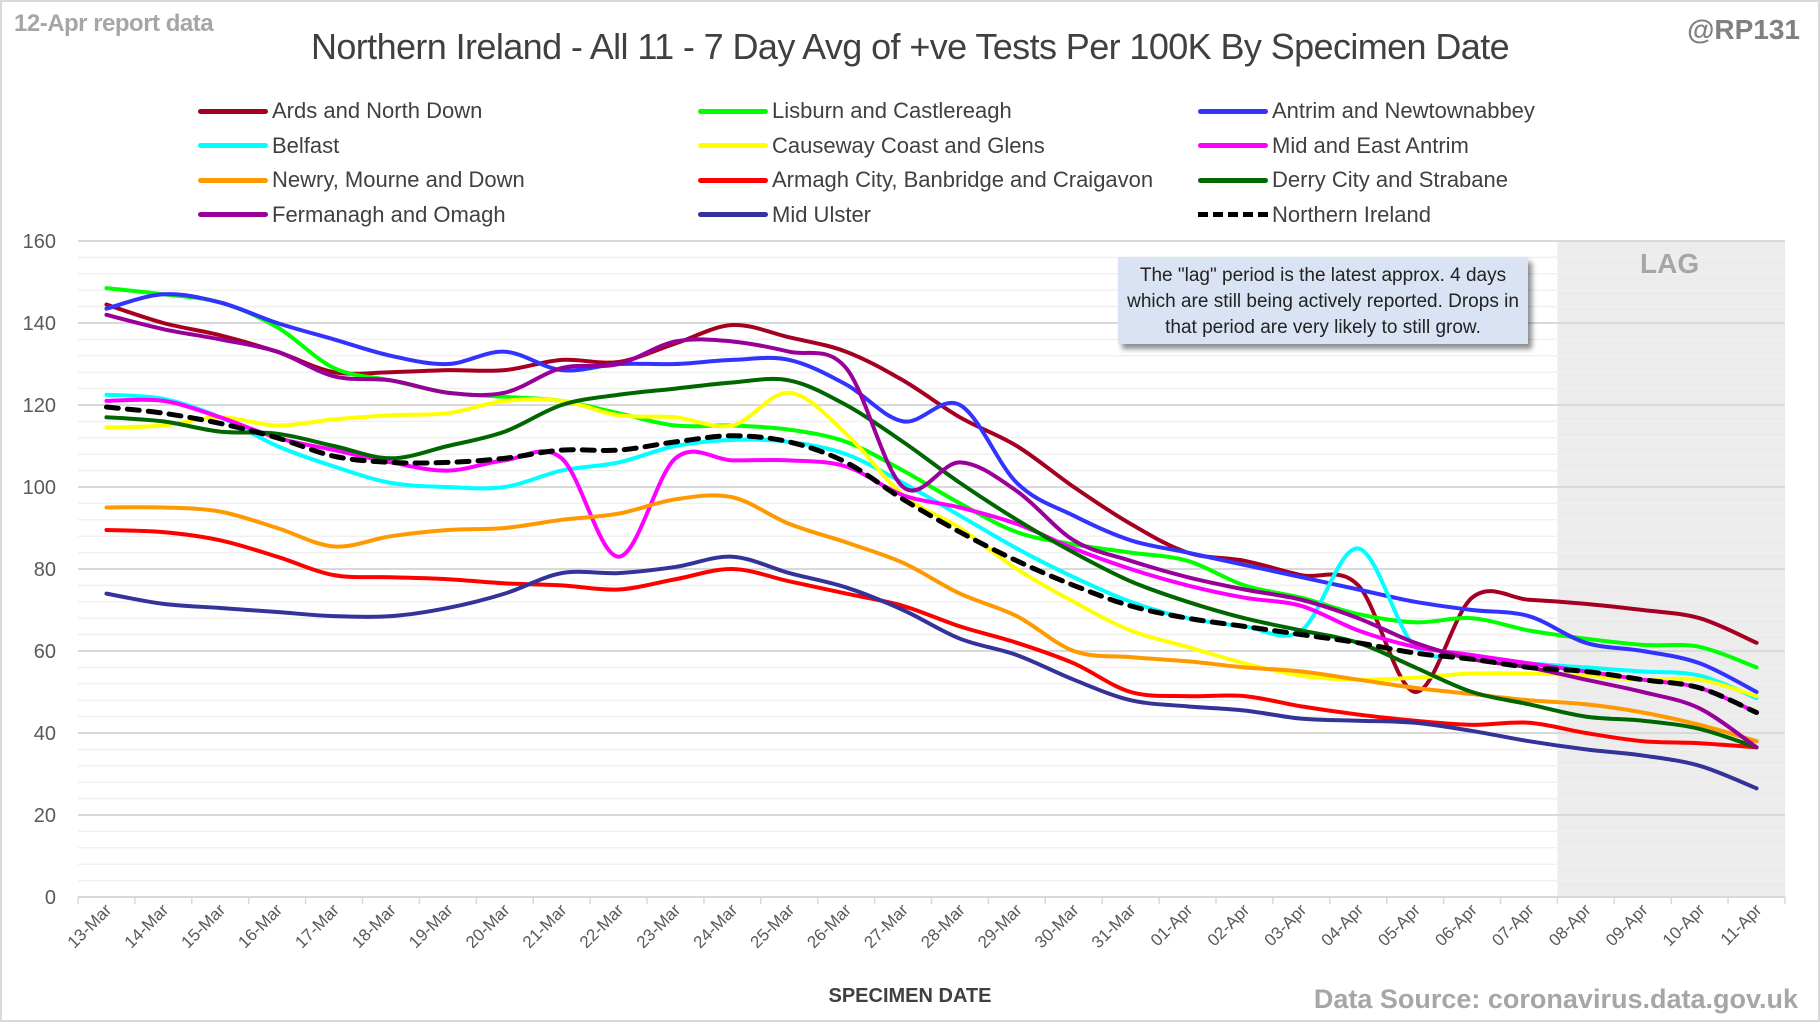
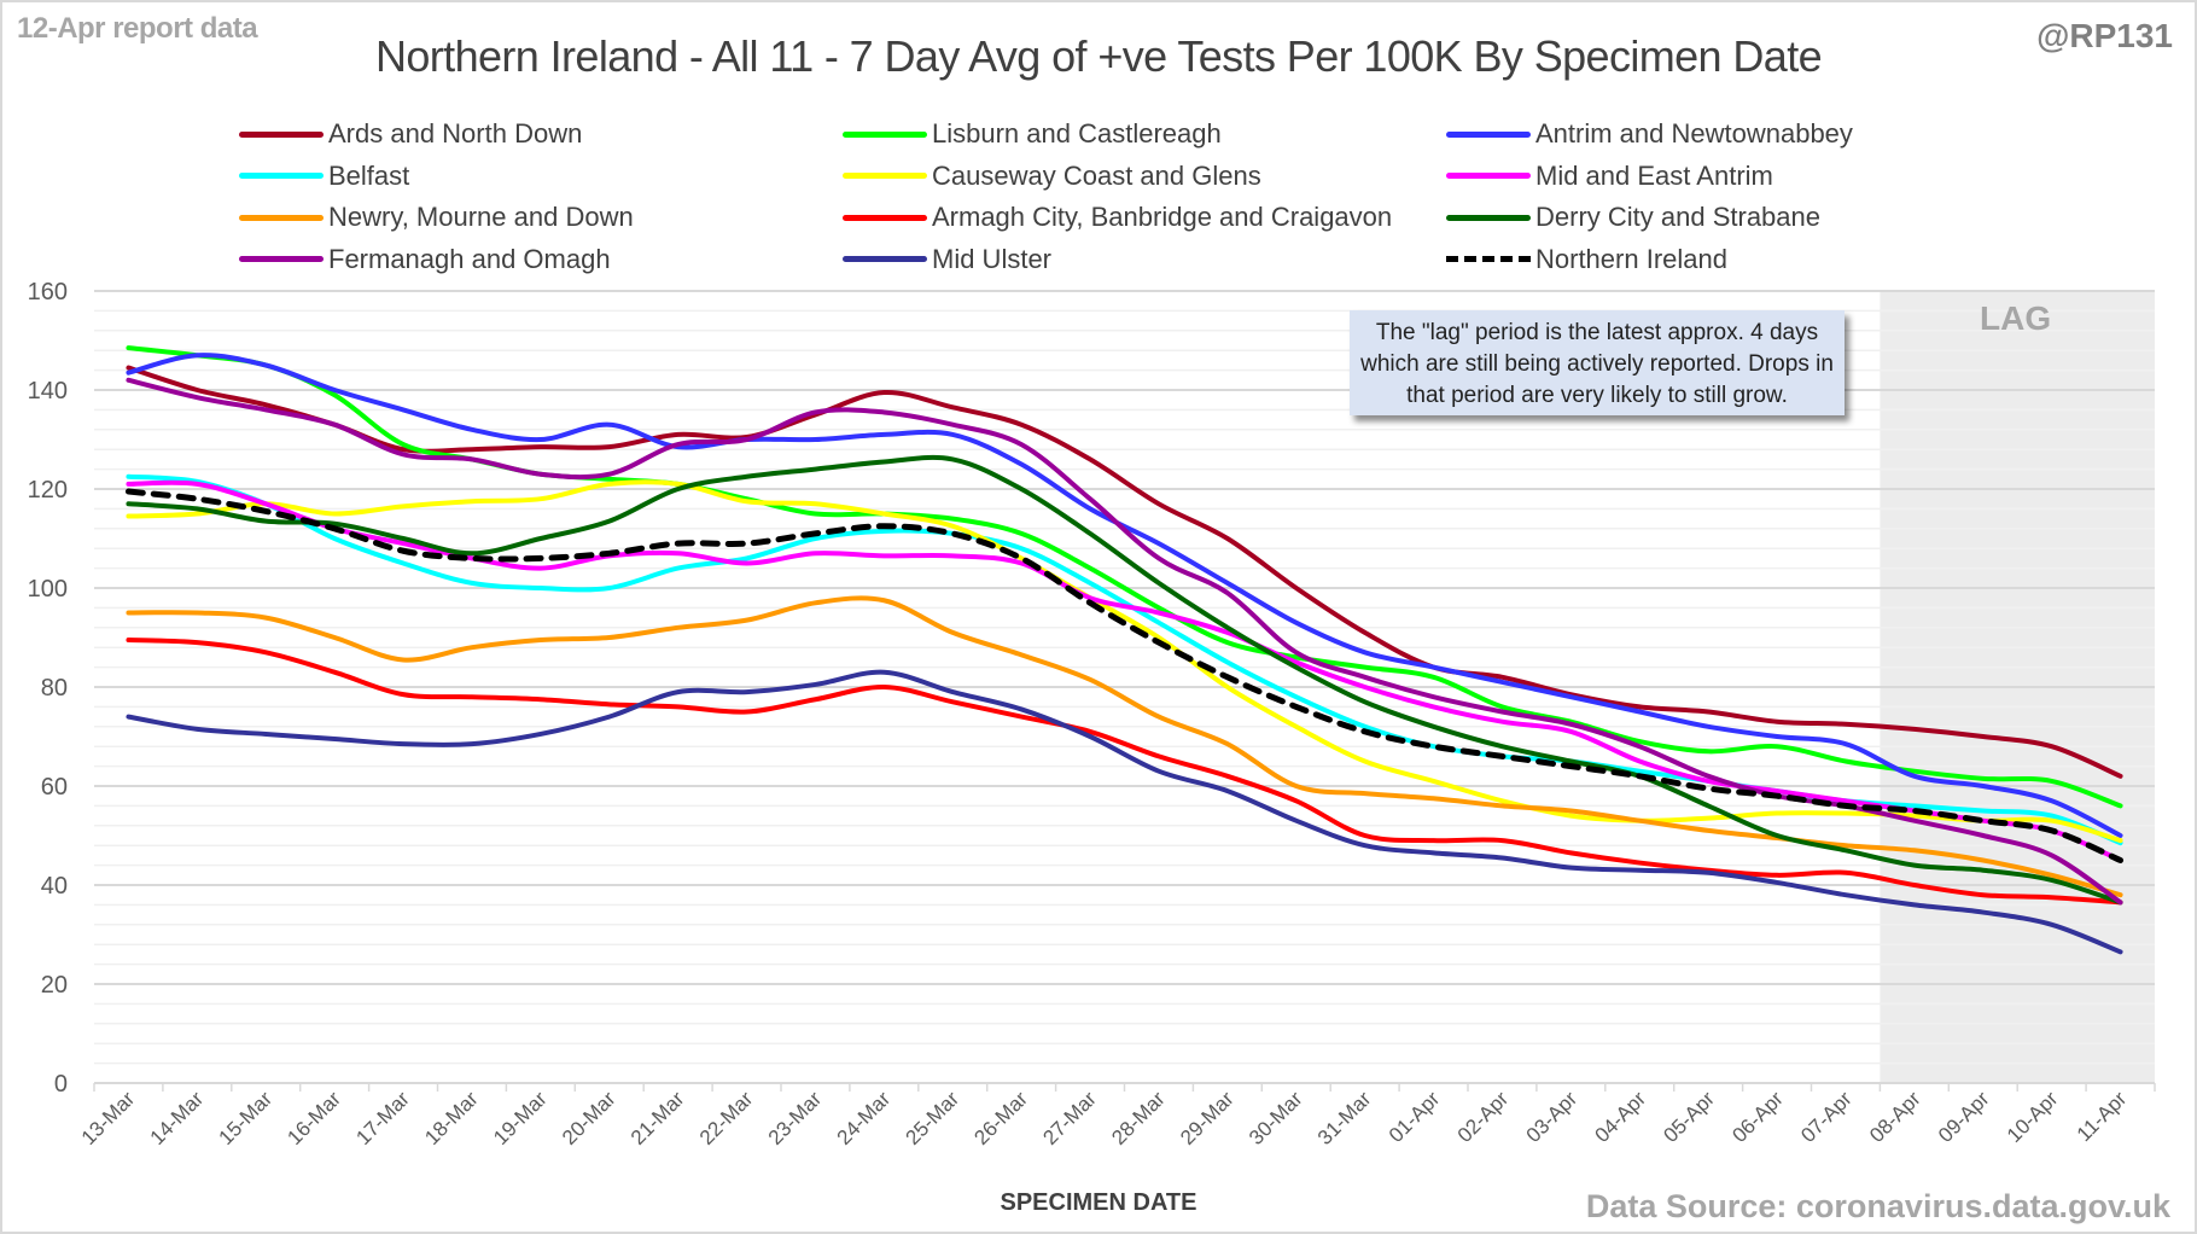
Mid and East Antrim/22-Mar: 83 -> 105
Causeway Coast and Glens/25-Mar: 123 -> 112
Causeway Coast and Glens/26-Mar: 113 -> 106
Fermanagh and Omagh/27-Mar: 100 -> 118
Antrim and Newtownabbey/28-Mar: 120 -> 109
Belfast/04-Apr: 85 -> 63
Ards and North Down/05-Apr: 50 -> 75
